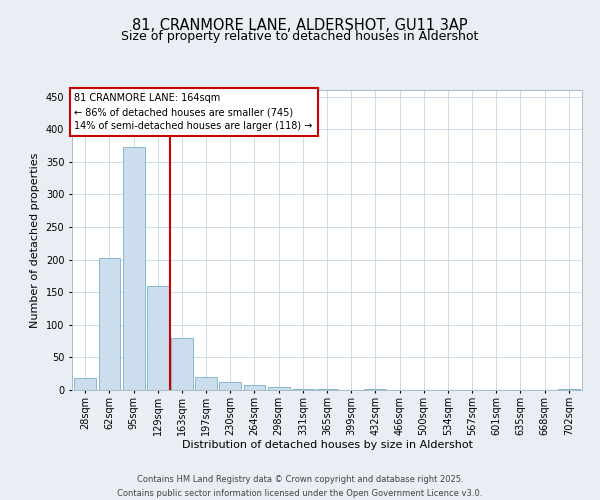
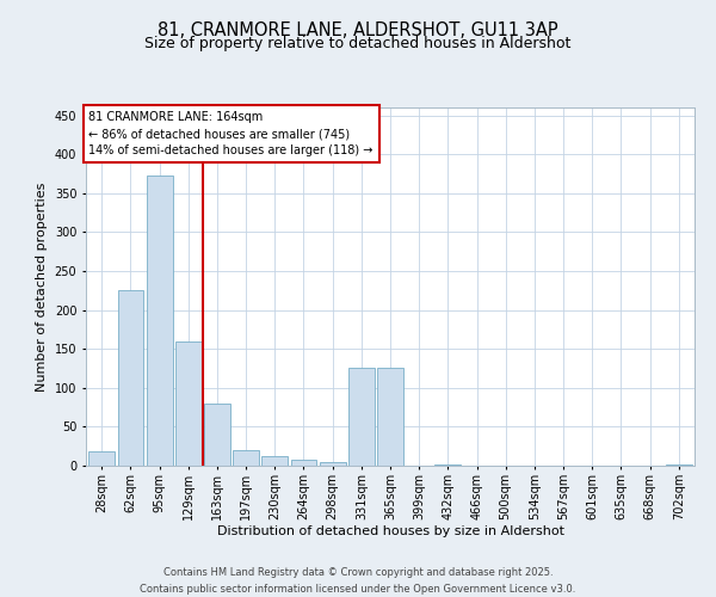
62sqm: 202 -> 226
331sqm: 2 -> 126
365sqm: 1 -> 126
